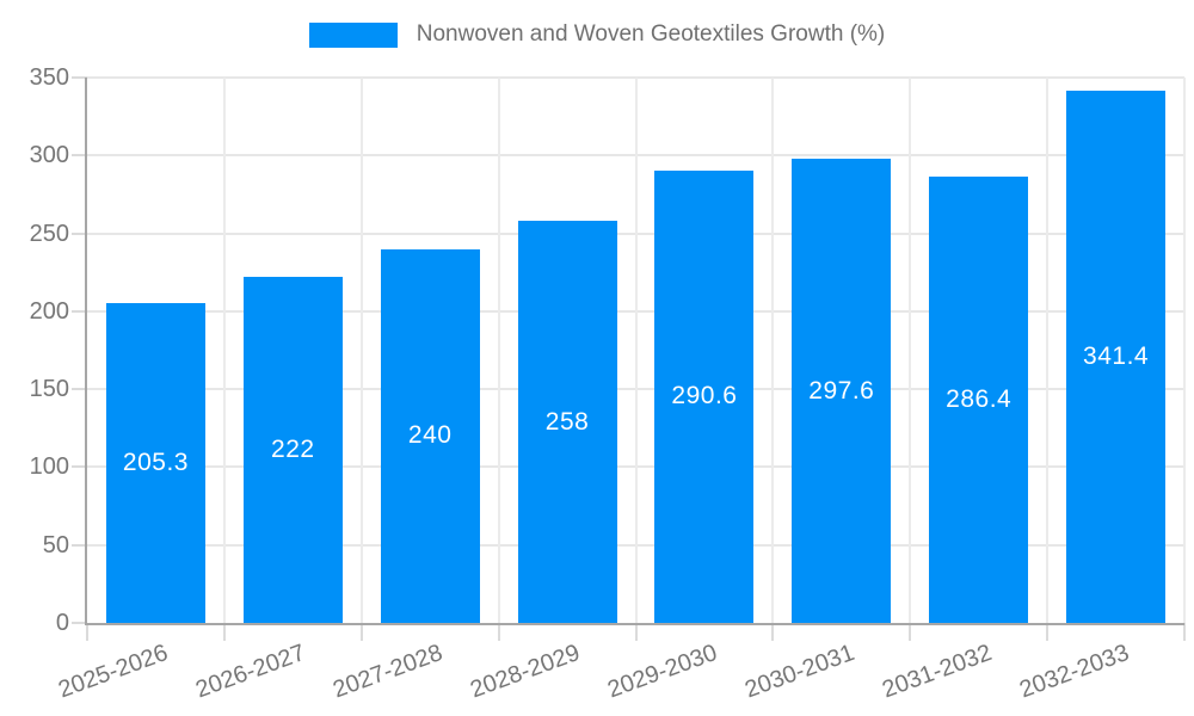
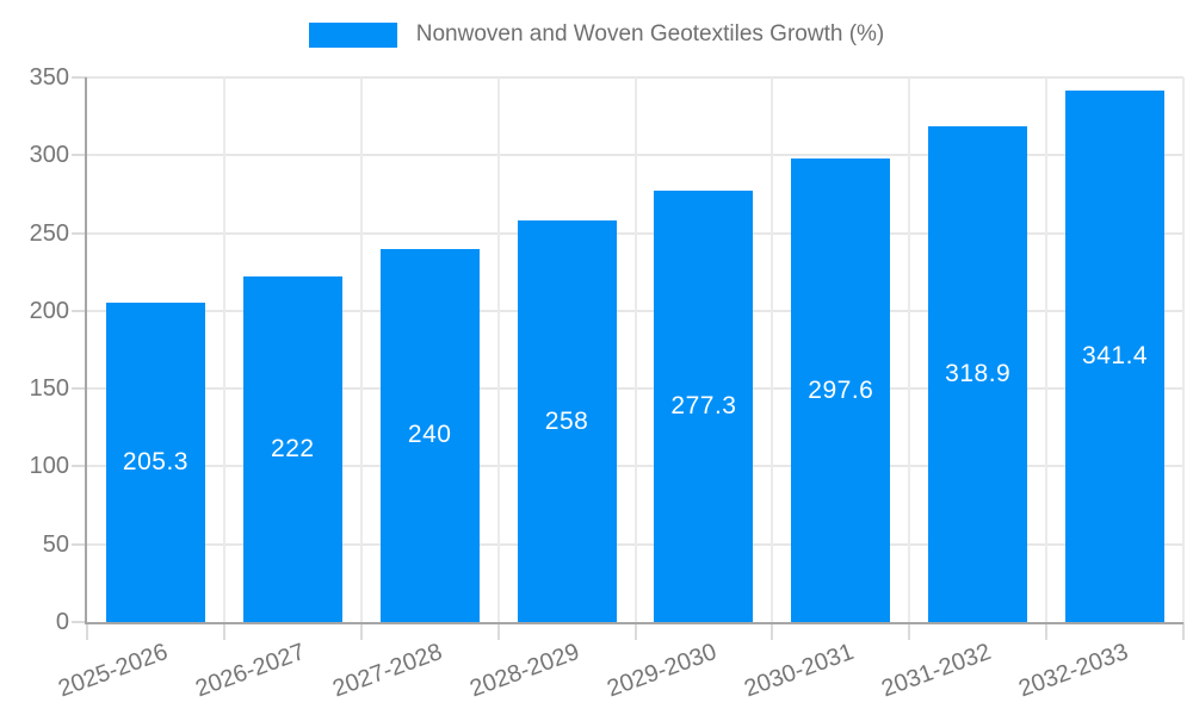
2029-2030: 290.6 -> 277.3
2031-2032: 286.4 -> 318.9
